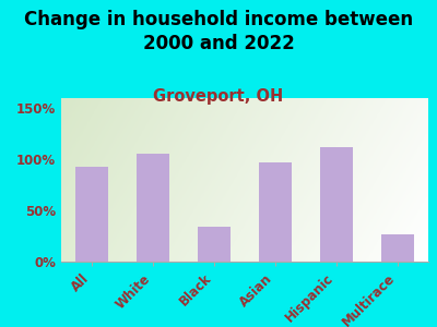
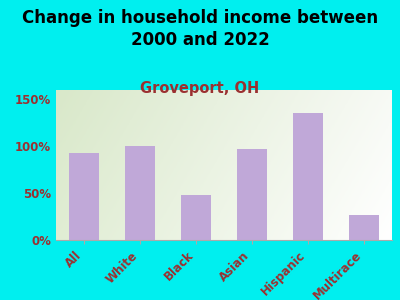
White: 106% -> 100%
Black: 34% -> 48%
Hispanic: 112% -> 135%
